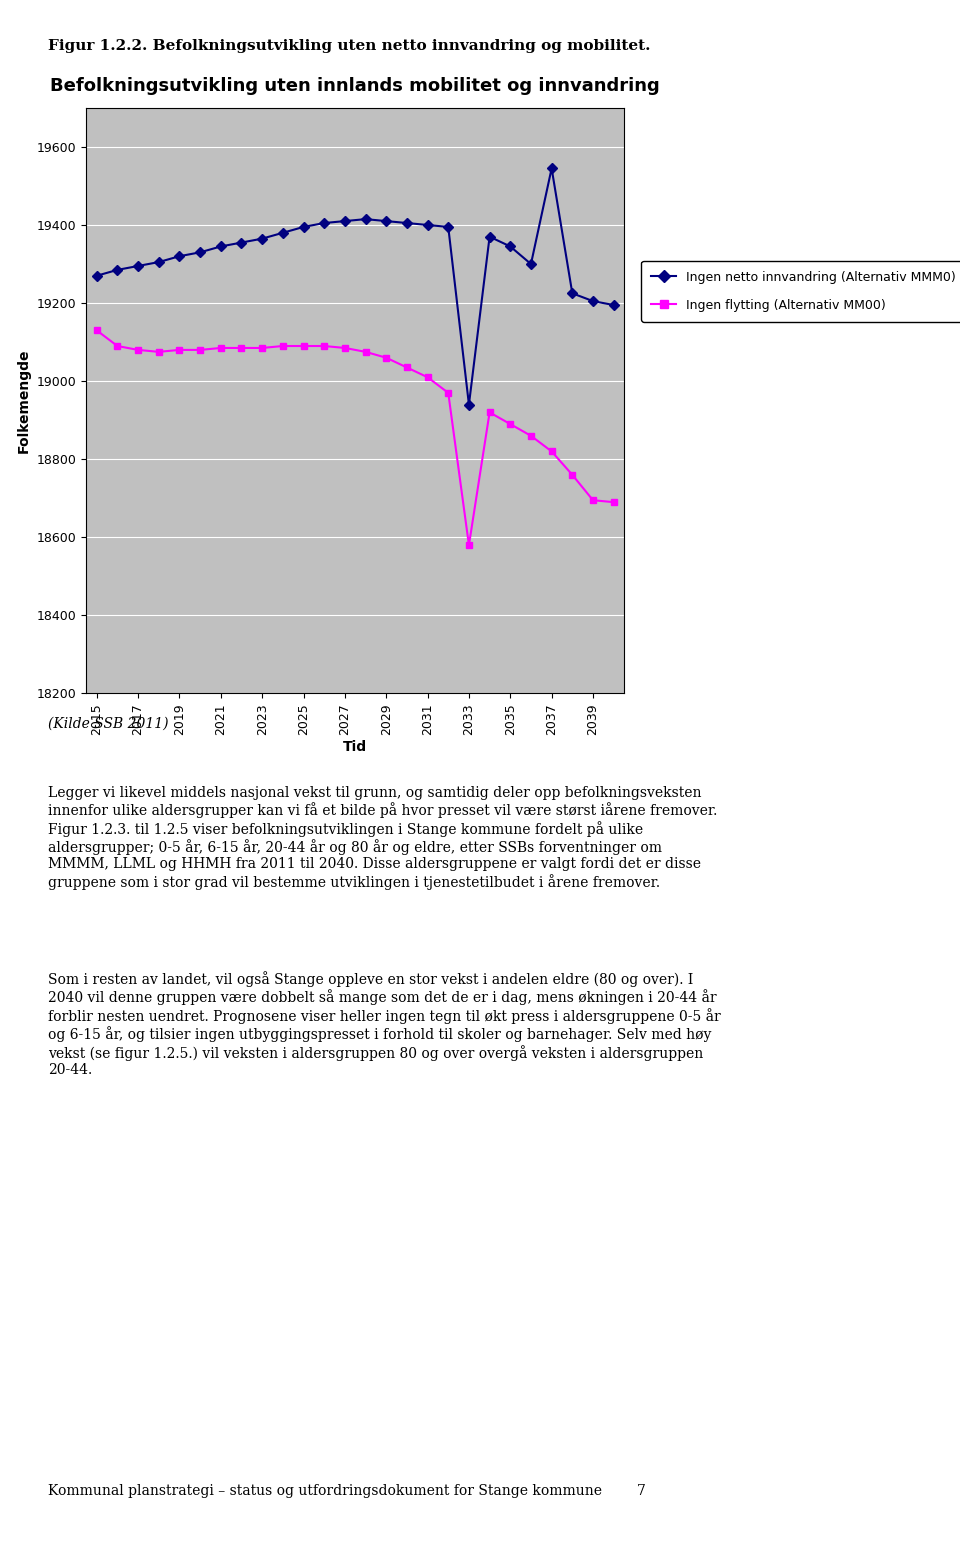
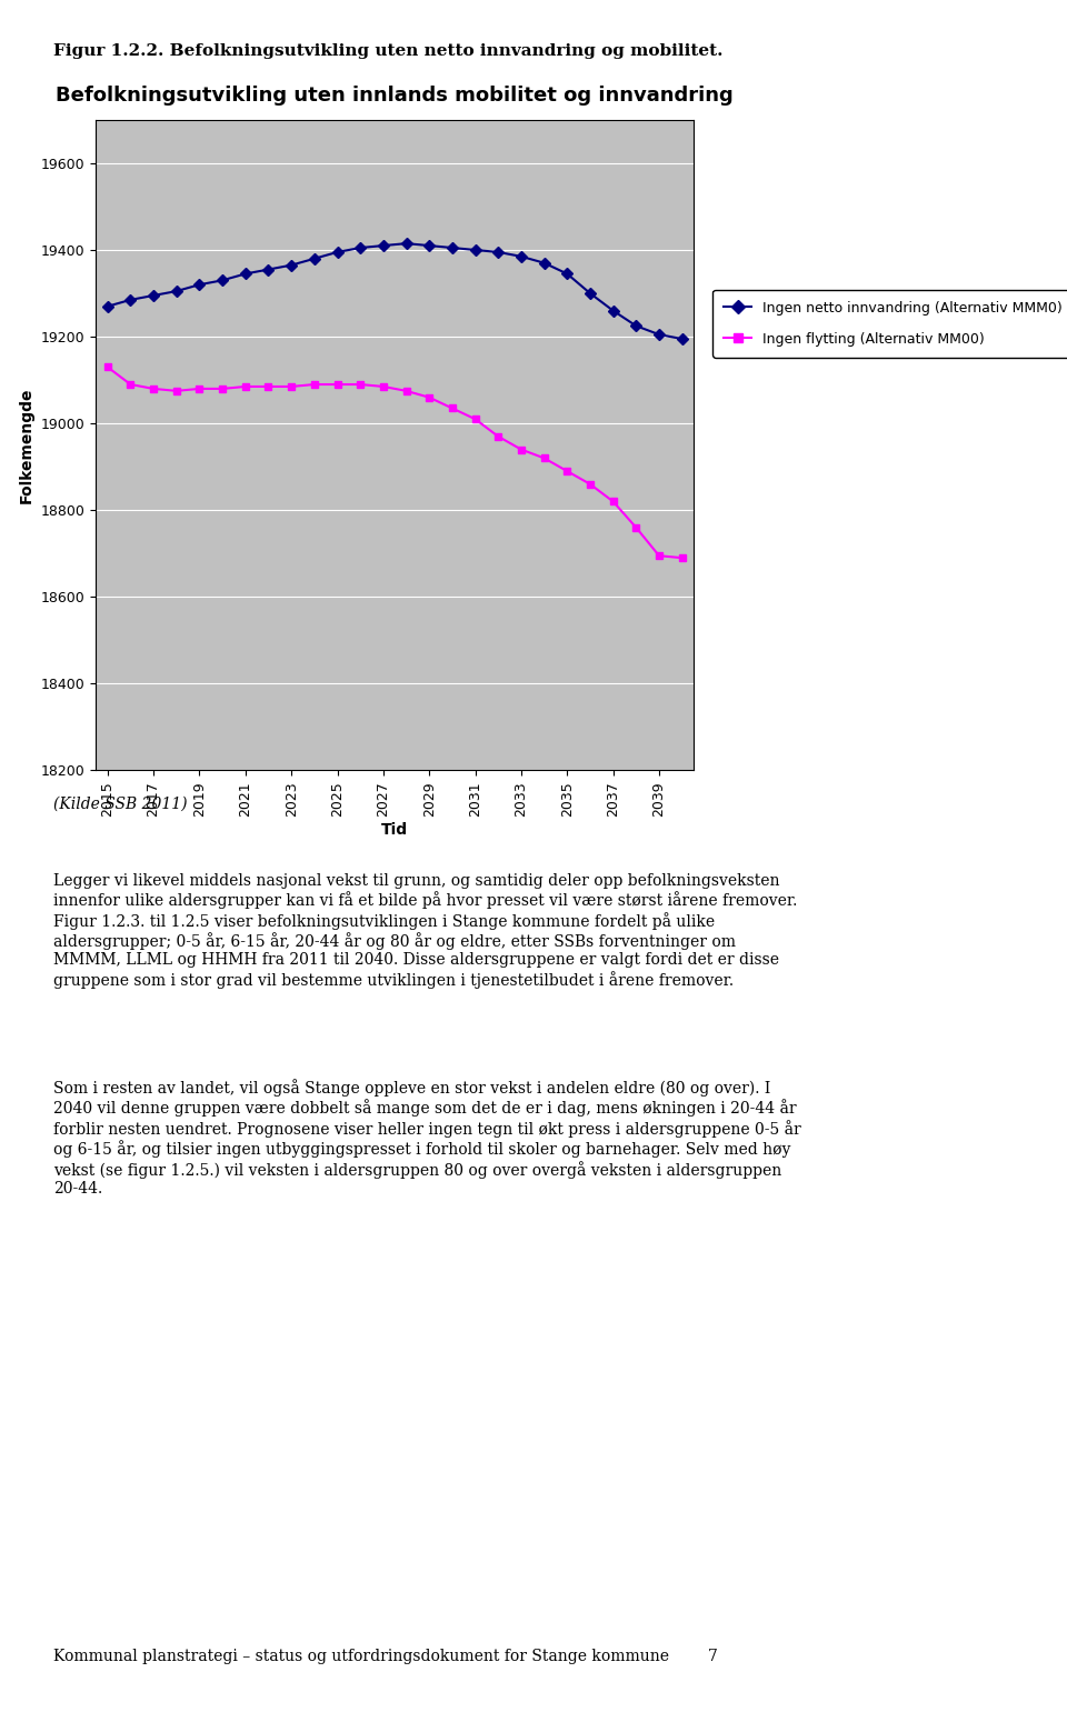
Ingen netto innvandring (Alternativ MMM0)/2033: 18940 -> 19385
Ingen flytting (Alternativ MM00)/2033: 18580 -> 18940
Ingen netto innvandring (Alternativ MMM0)/2037: 19545 -> 19260
